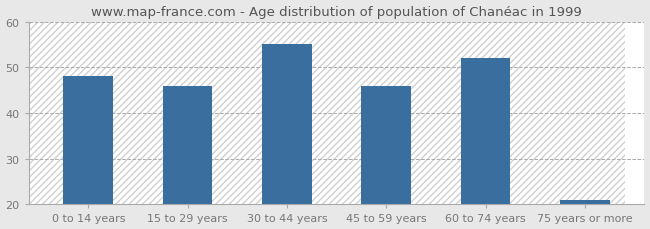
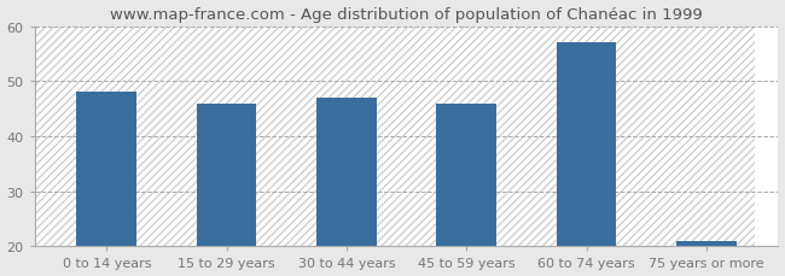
30 to 44 years: 55 -> 47
60 to 74 years: 52 -> 57
